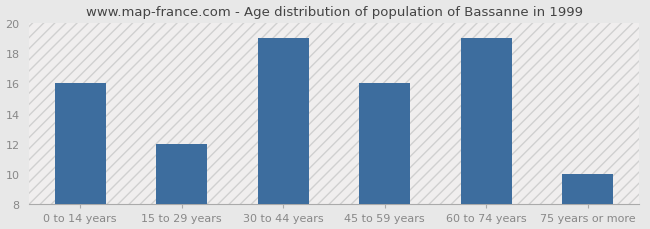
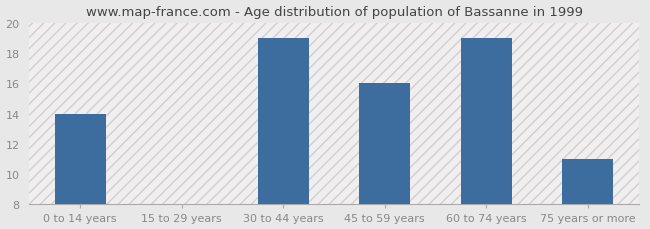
0 to 14 years: 16 -> 14
15 to 29 years: 12 -> 8
75 years or more: 10 -> 11
